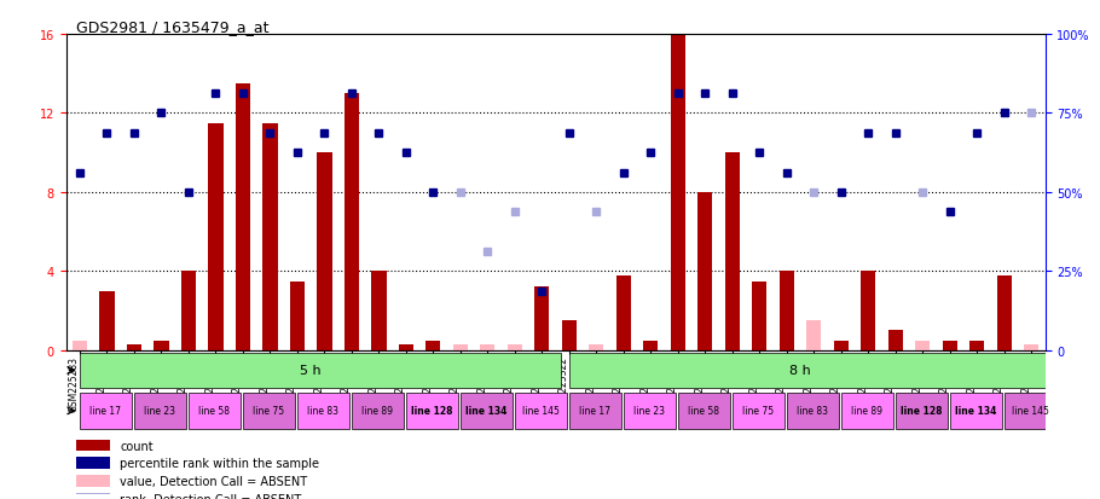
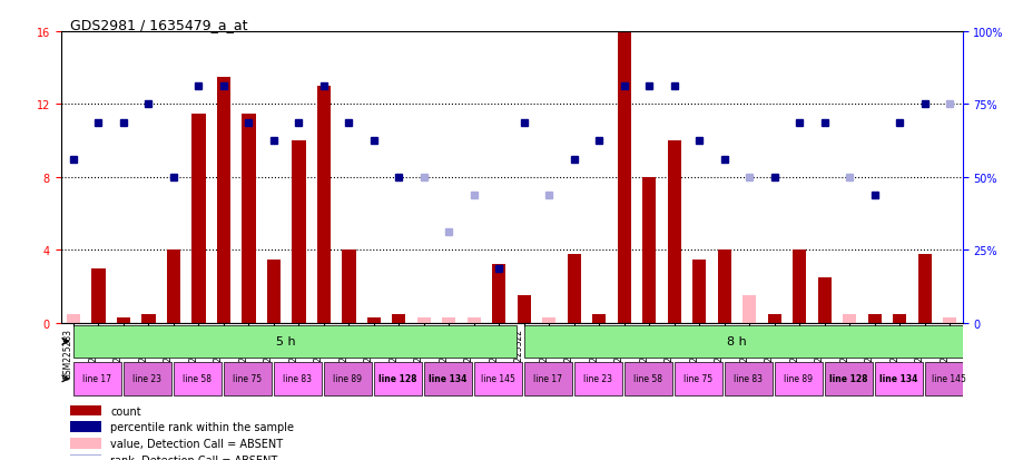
GSM225334: 1.0 -> 2.5
